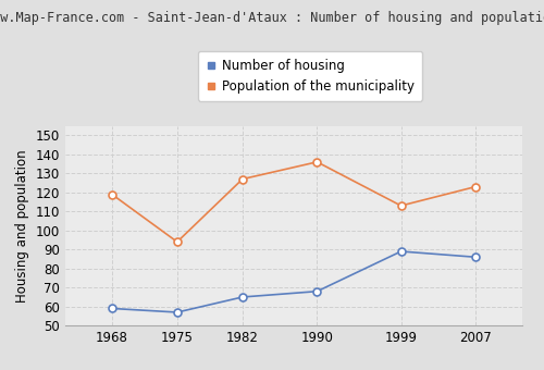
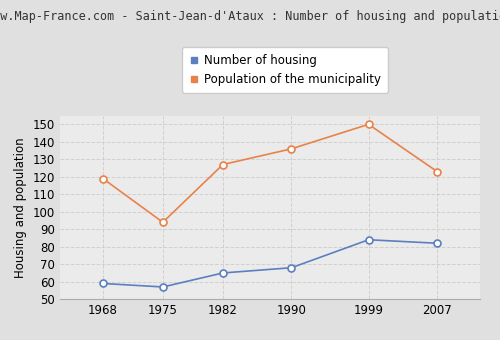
Number of housing/1999: 89 -> 84
Population of the municipality/1999: 113 -> 150
Number of housing/2007: 86 -> 82
